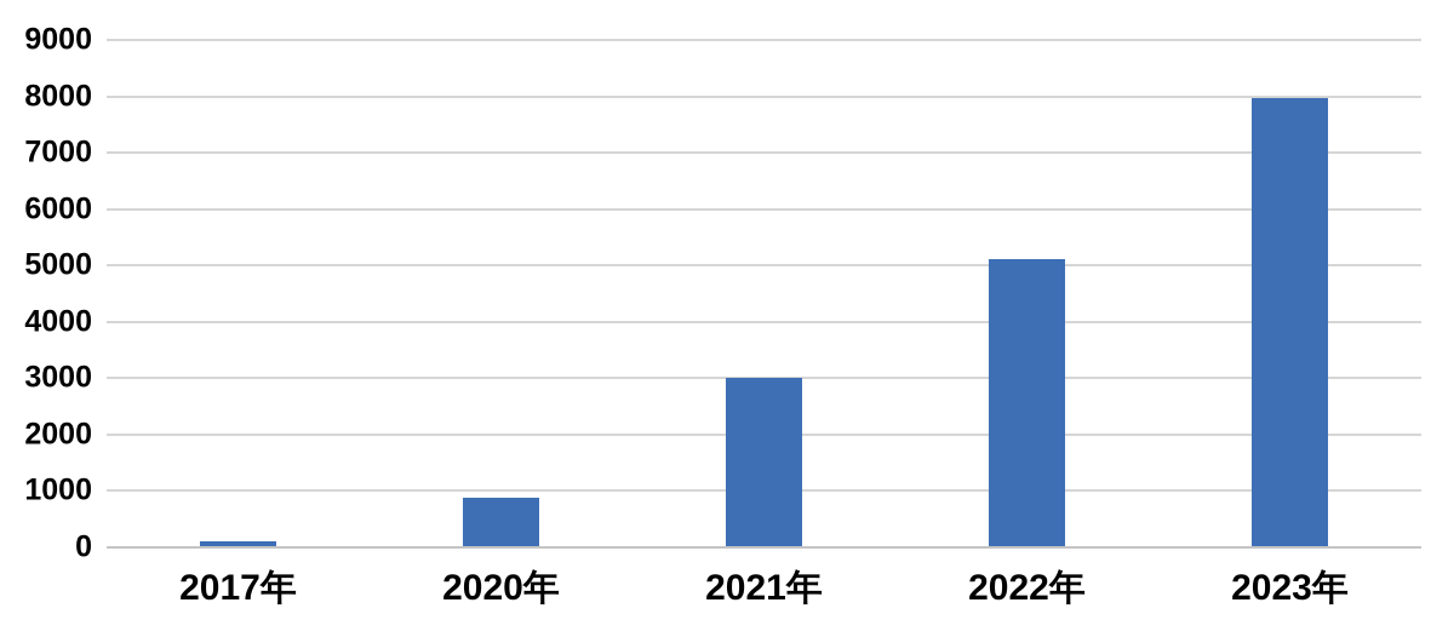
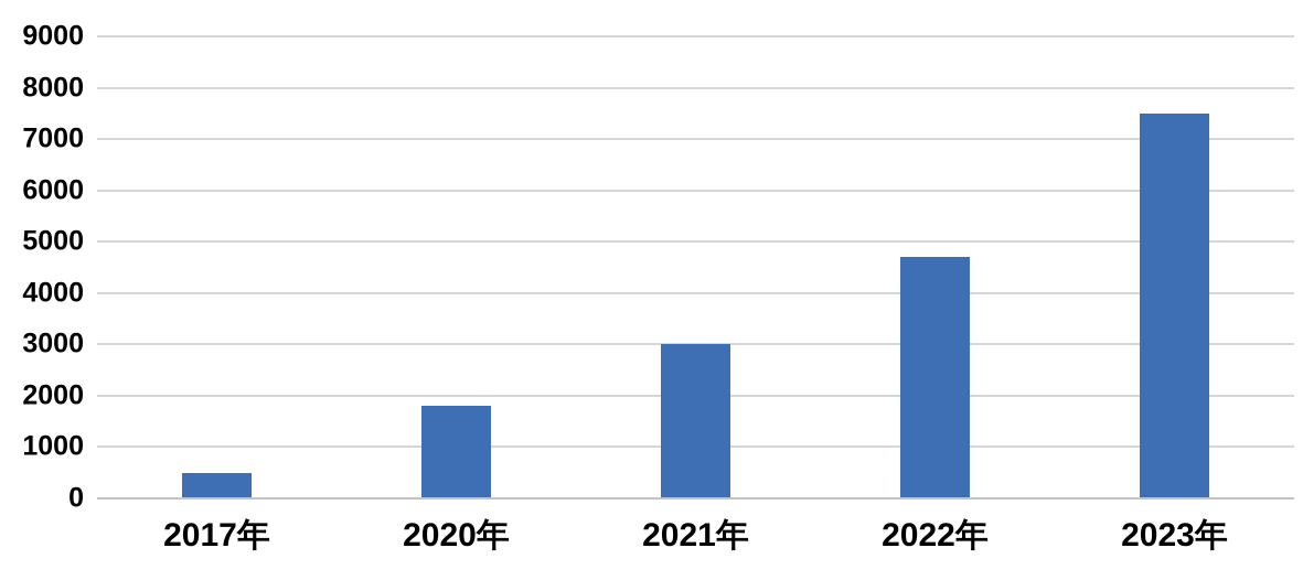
2017年: 100 -> 500
2020年: 900 -> 1800
2022年: 5100 -> 4700
2023年: 8000 -> 7500
